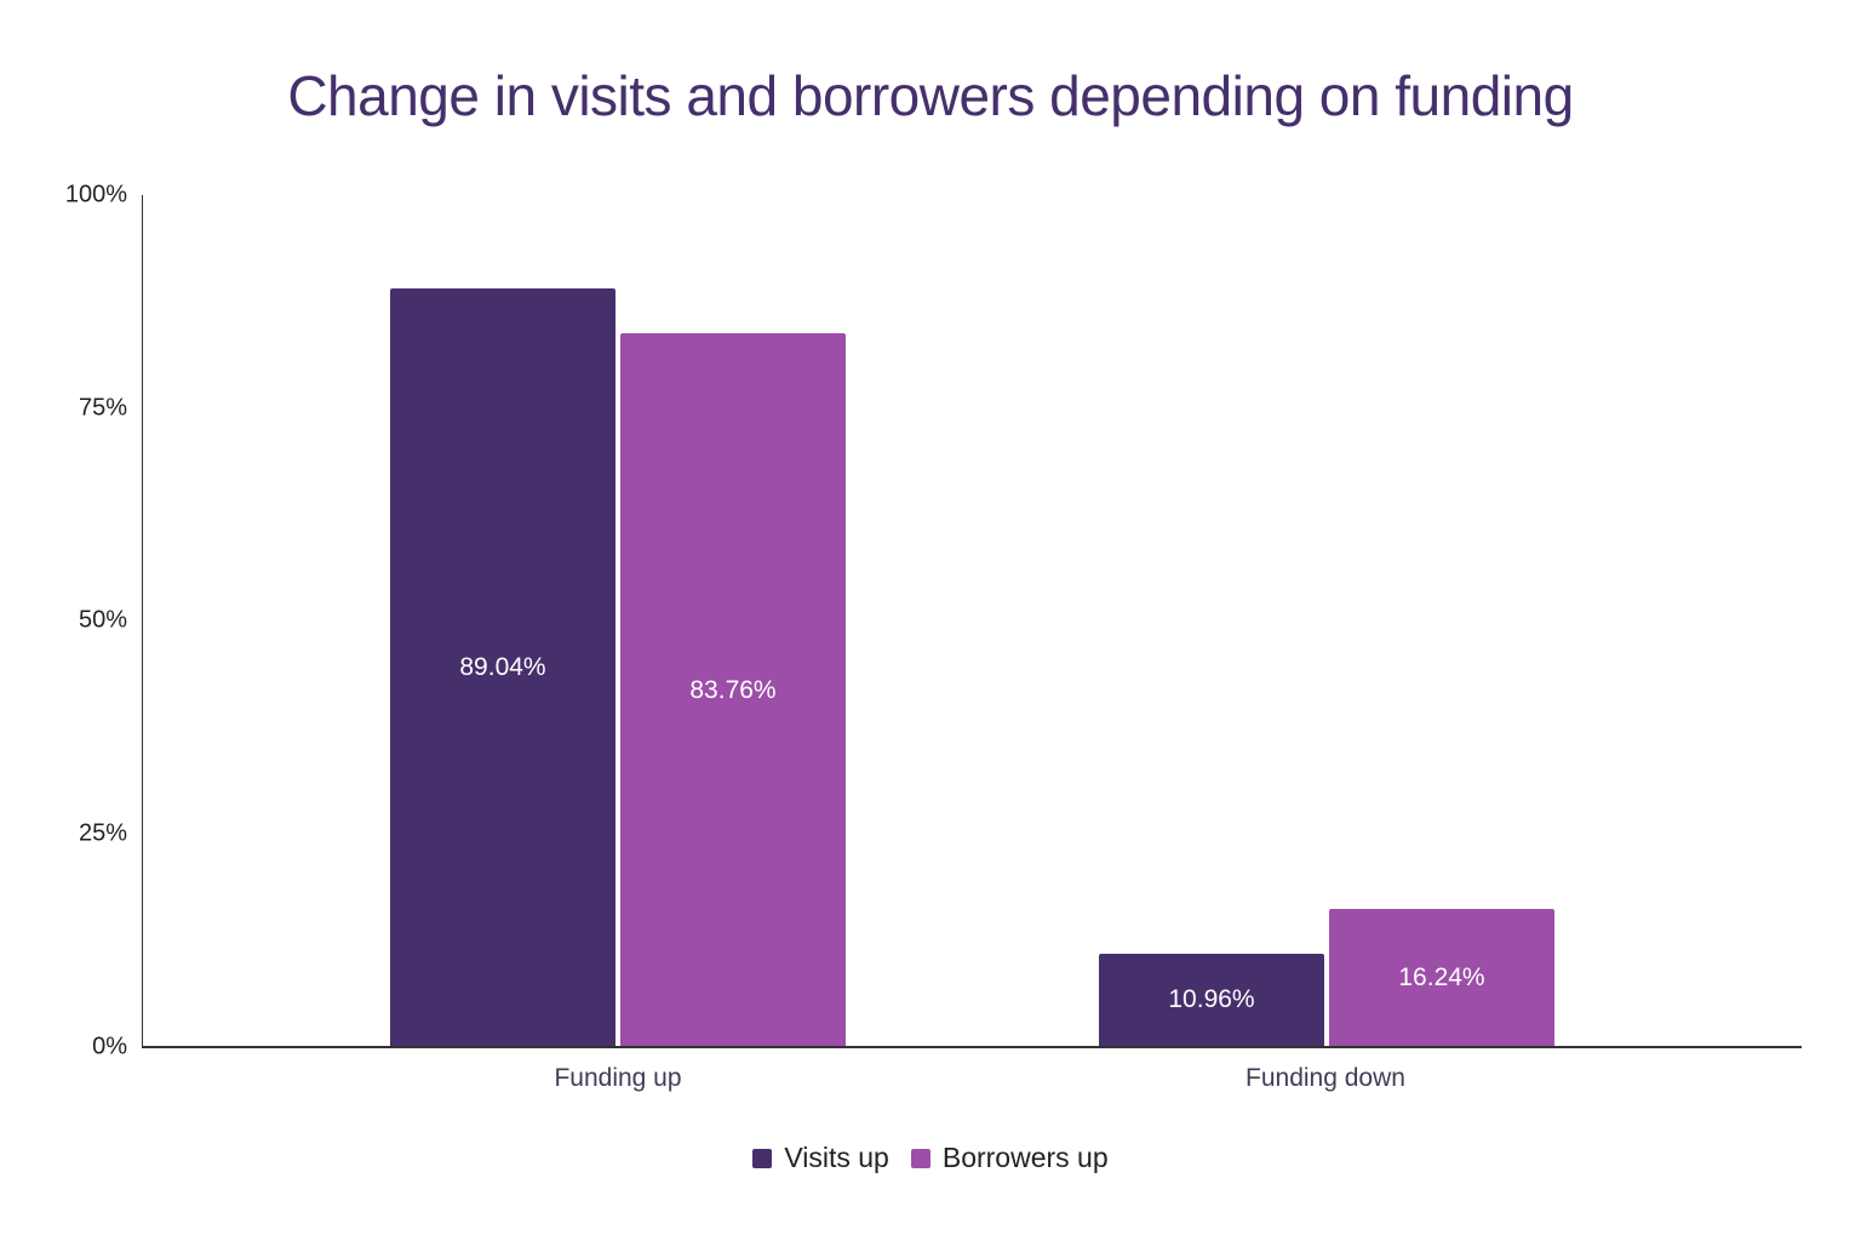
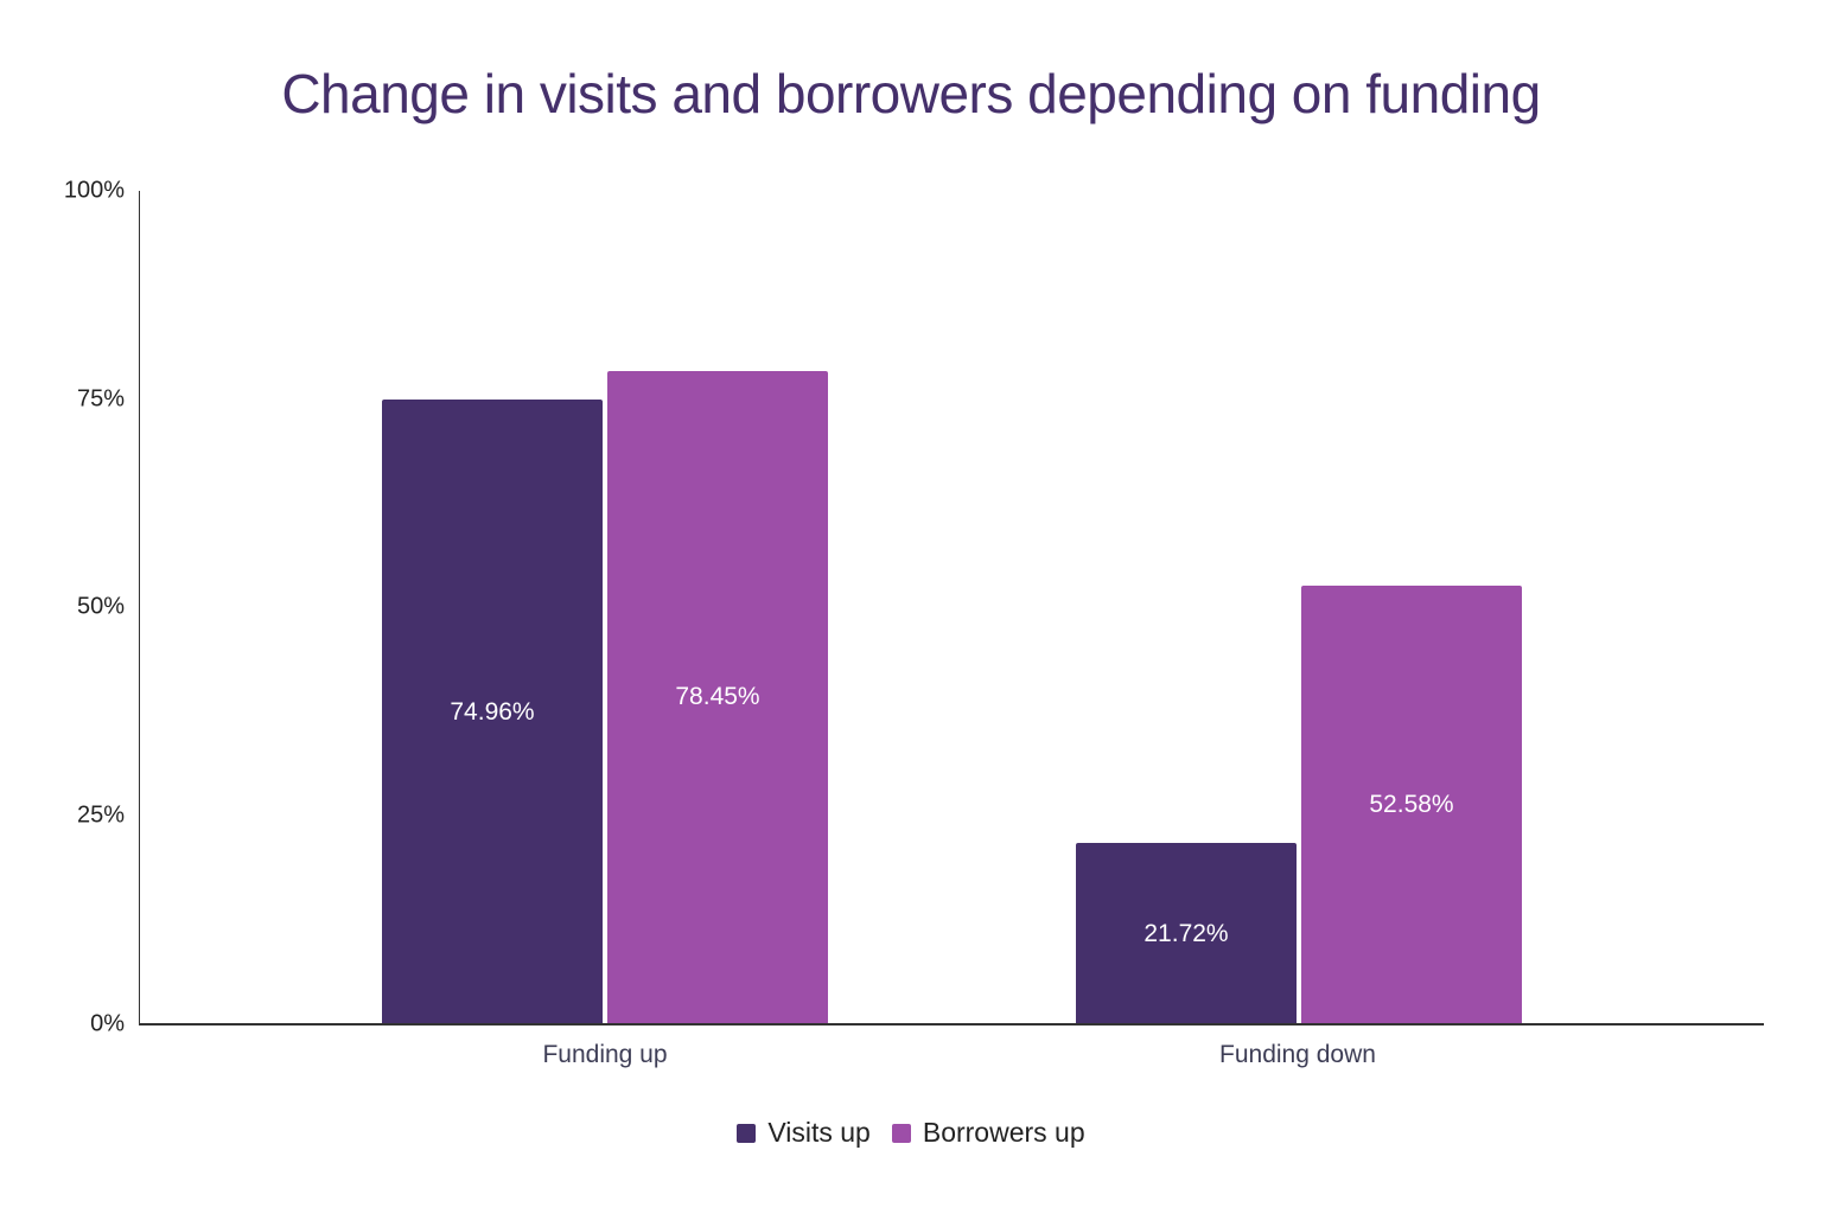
Visits up/Funding up: 89.04% -> 74.96%
Borrowers up/Funding up: 83.76% -> 78.45%
Visits up/Funding down: 10.96% -> 21.72%
Borrowers up/Funding down: 16.24% -> 52.58%
